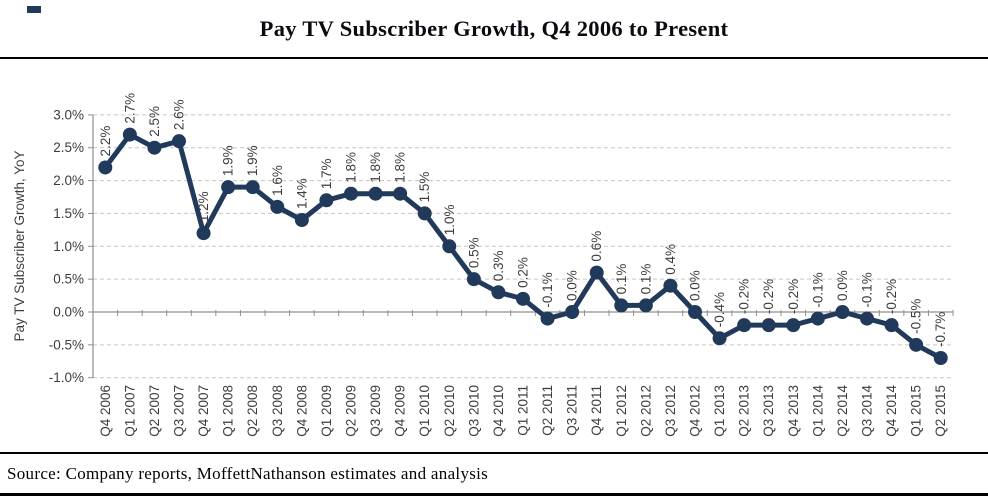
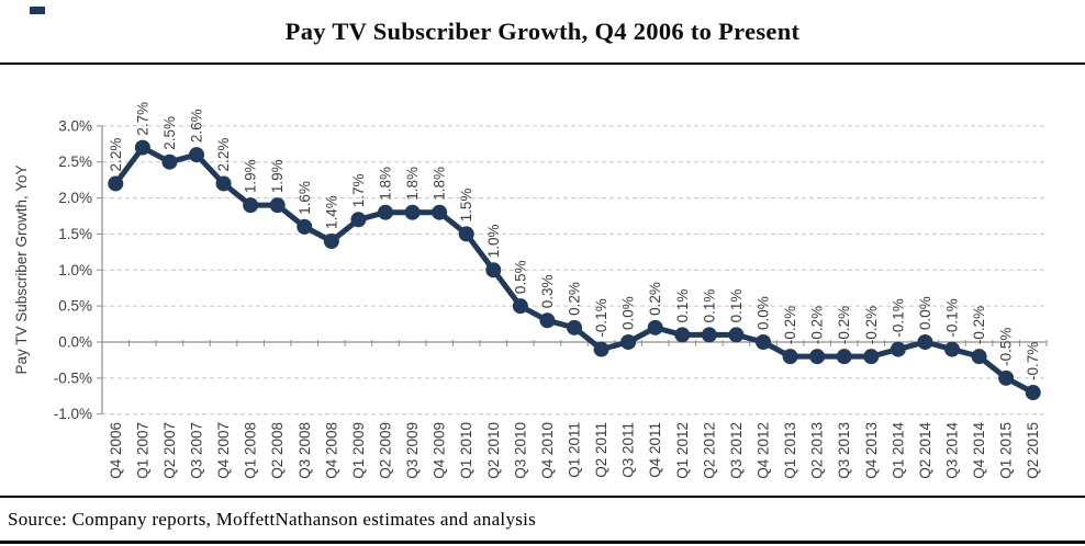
Q4 2007: 1.2% -> 2.2%
Q4 2011: 0.6% -> 0.2%
Q3 2012: 0.4% -> 0.1%
Q1 2013: -0.4% -> -0.2%
